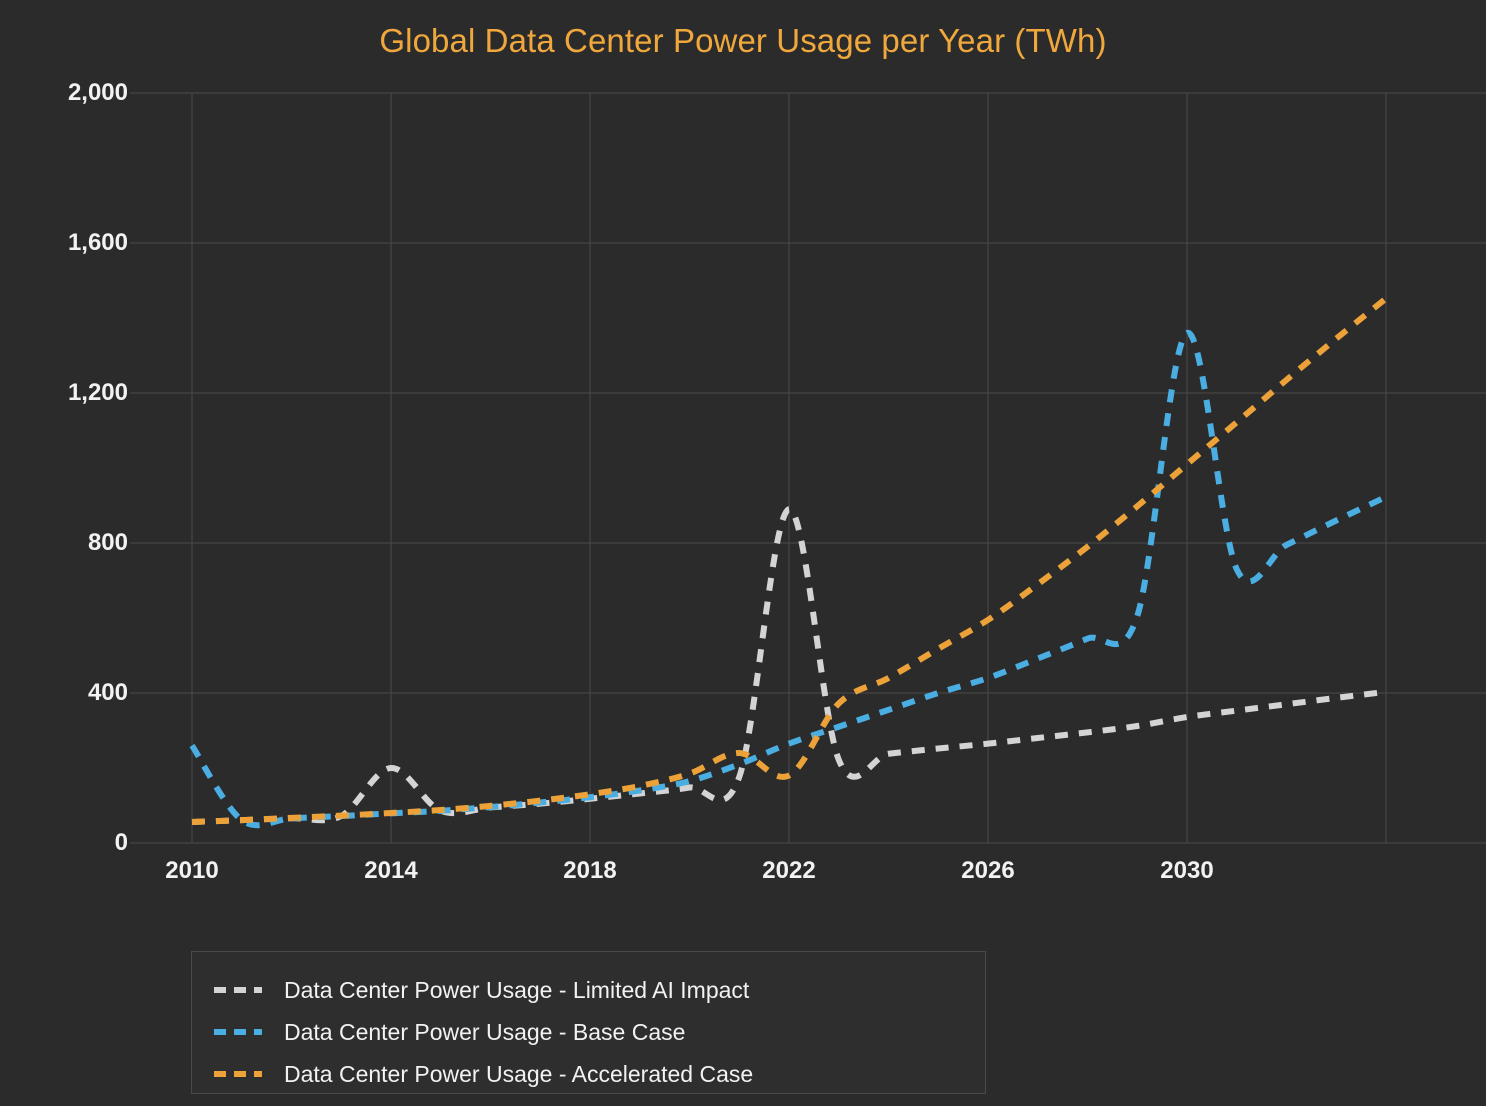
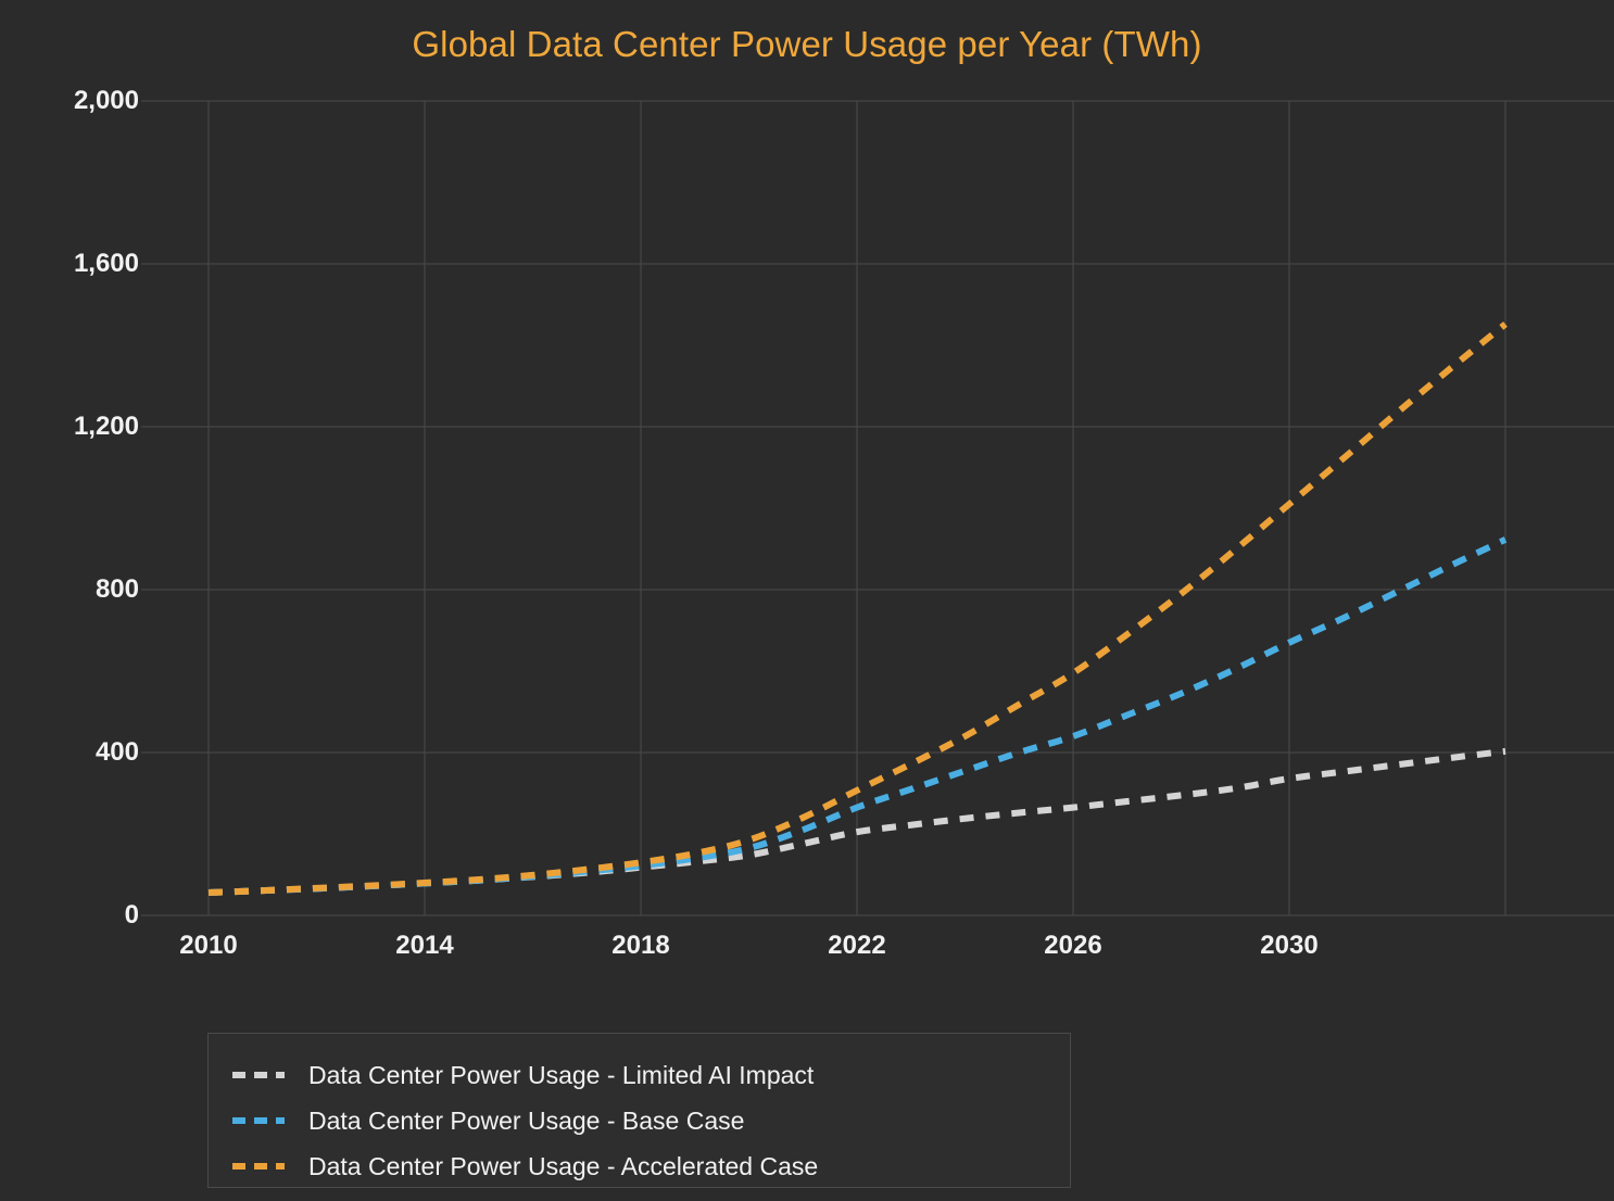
Data Center Power Usage - Base Case/2010: 260 -> 60
Data Center Power Usage - Limited AI Impact/2014: 200 -> 80
Data Center Power Usage - Limited AI Impact/2022: 890 -> 200
Data Center Power Usage - Accelerated Case/2022: 180 -> 310
Data Center Power Usage - Base Case/2030: 1360 -> 670
